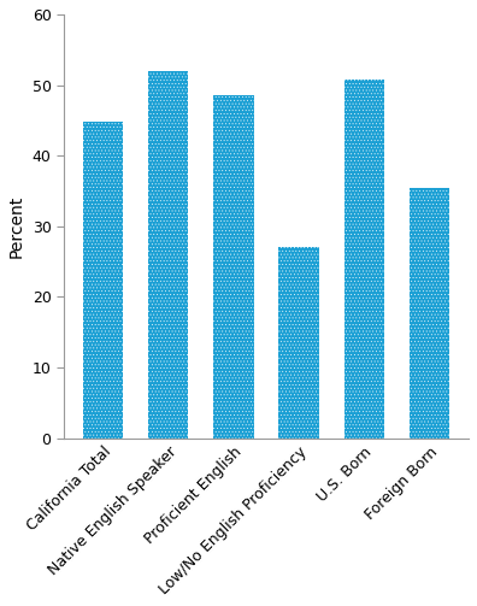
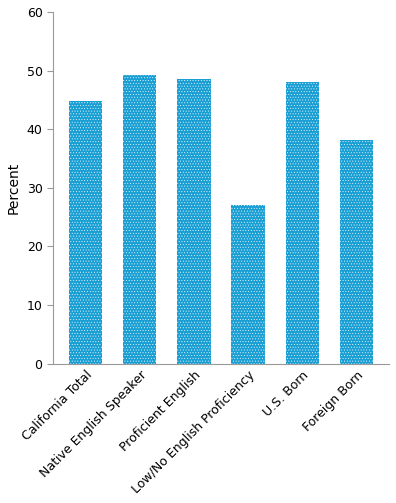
Native English Speaker: 52.0 -> 49.3
U.S. Born: 50.8 -> 48.1
Foreign Born: 35.4 -> 38.1
